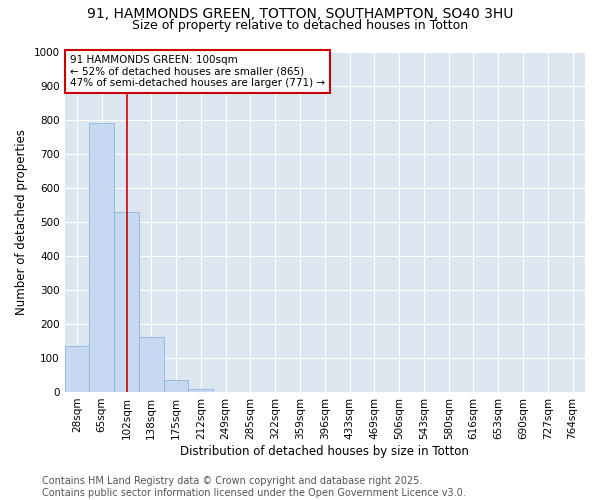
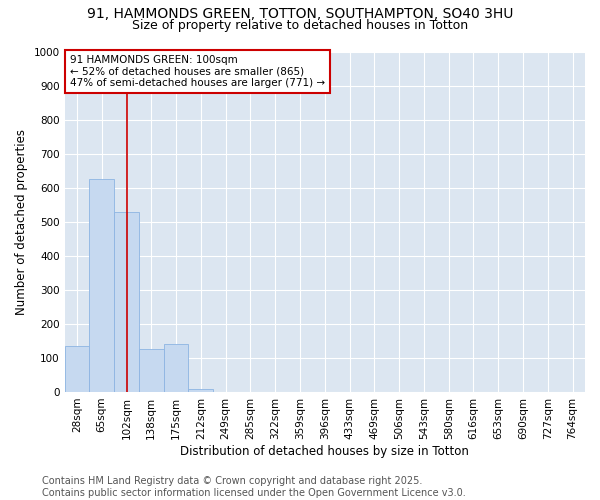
65sqm: 790 -> 625
138sqm: 160 -> 125
175sqm: 35 -> 140
